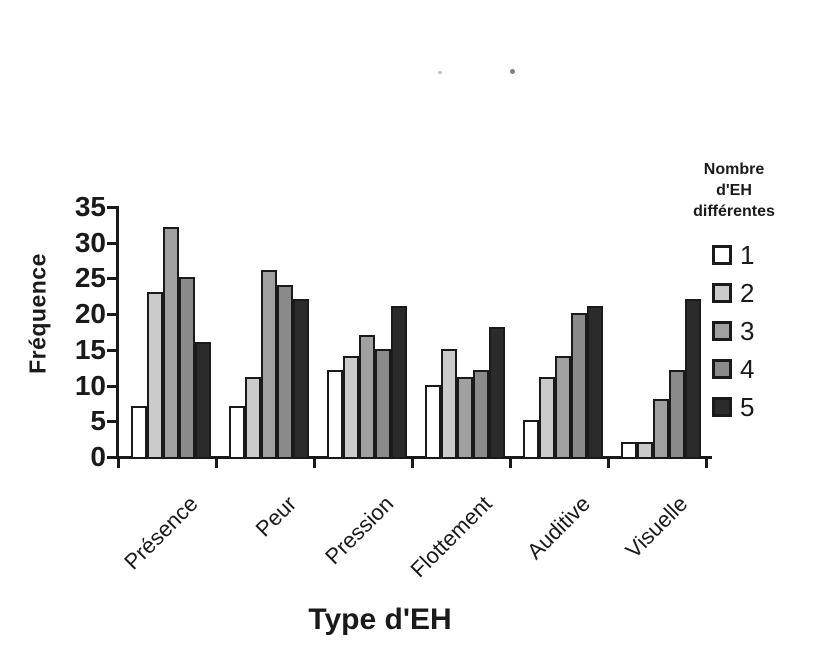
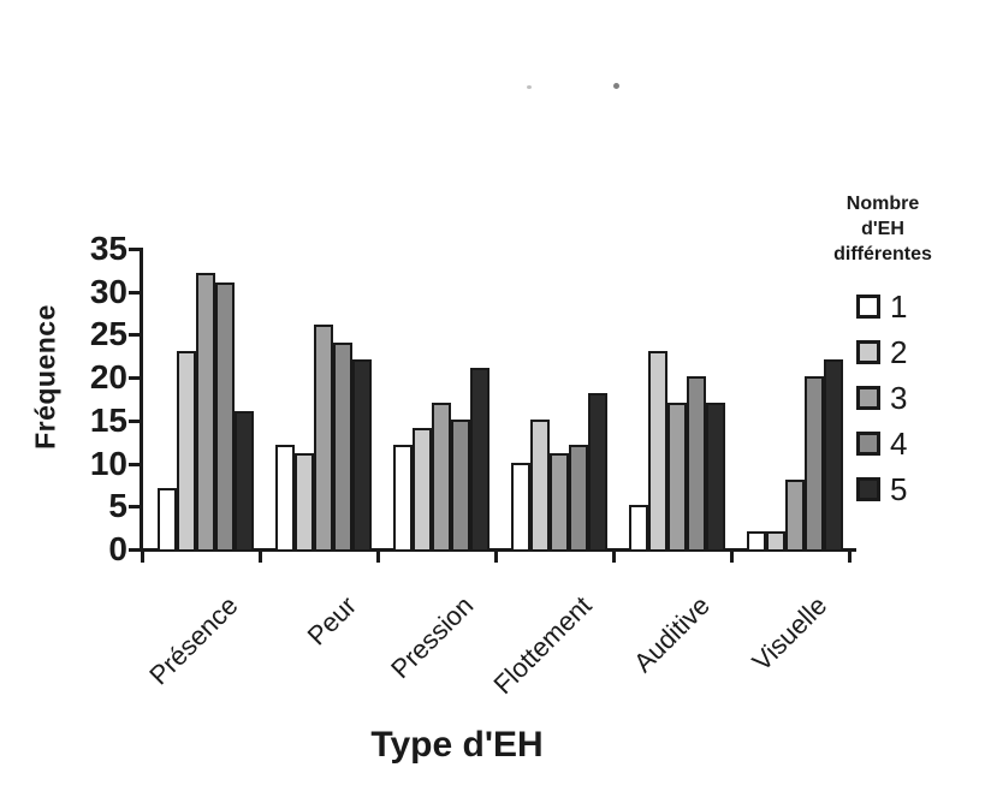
4/Présence: 25 -> 31
1/Peur: 7 -> 12
2/Auditive: 11 -> 23
3/Auditive: 14 -> 17
5/Auditive: 21 -> 17
4/Visuelle: 12 -> 20
